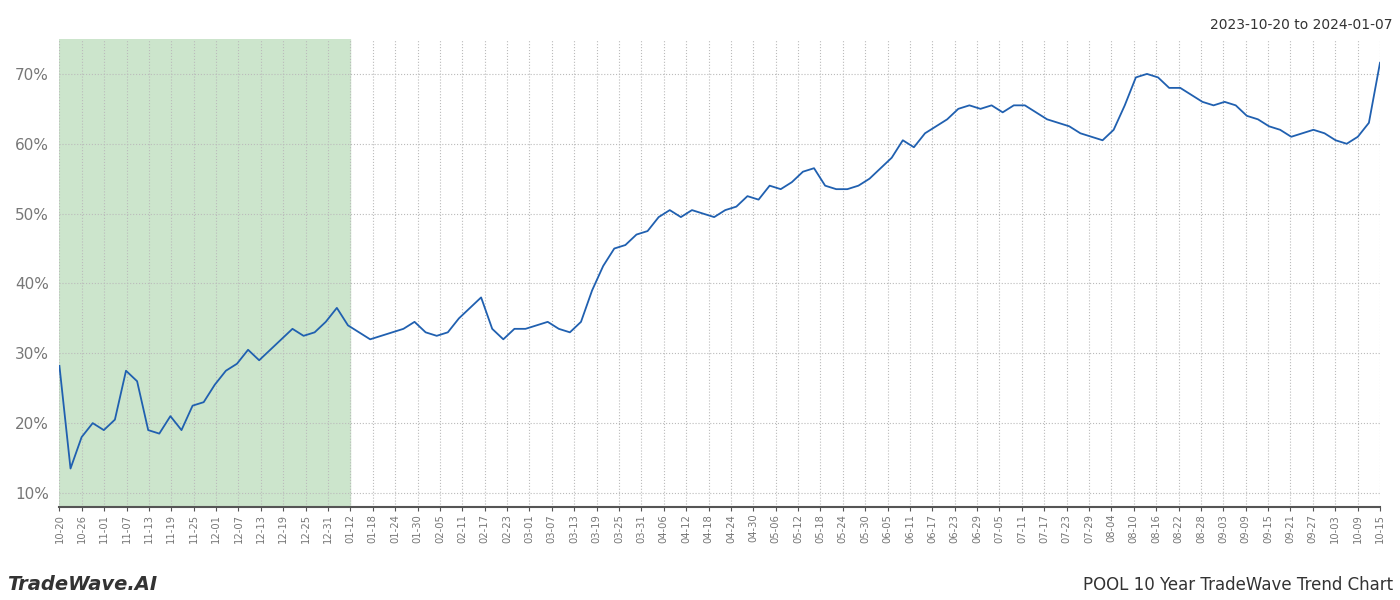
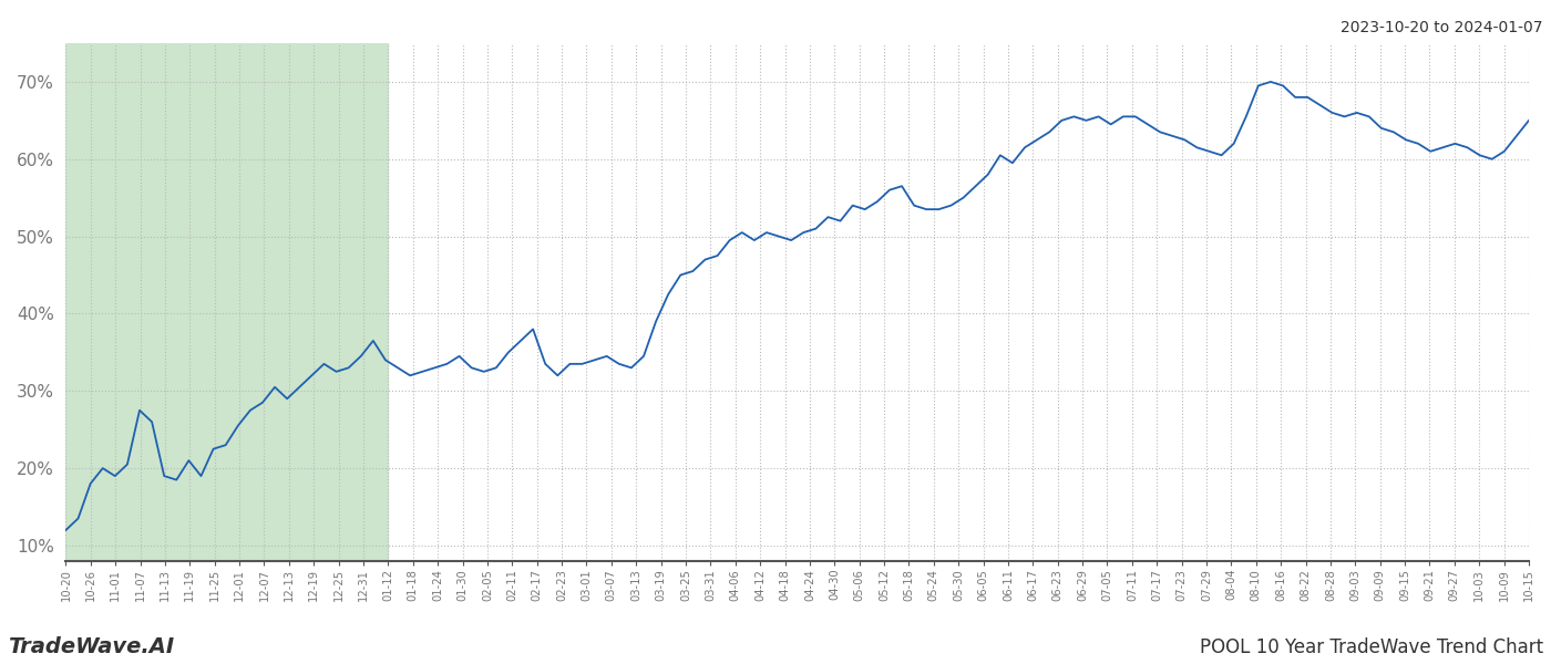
10-20: 28.2% -> 12.0%
10-15: 71.6% -> 65.0%
